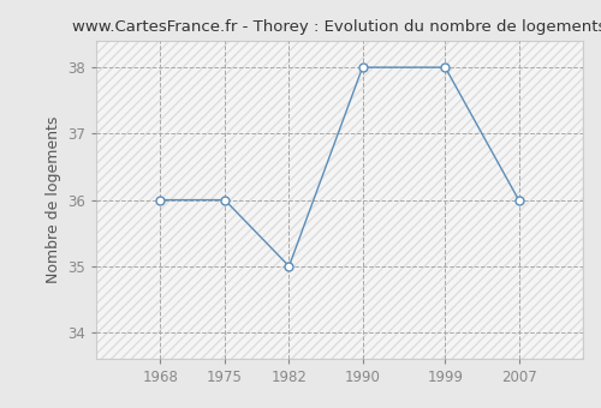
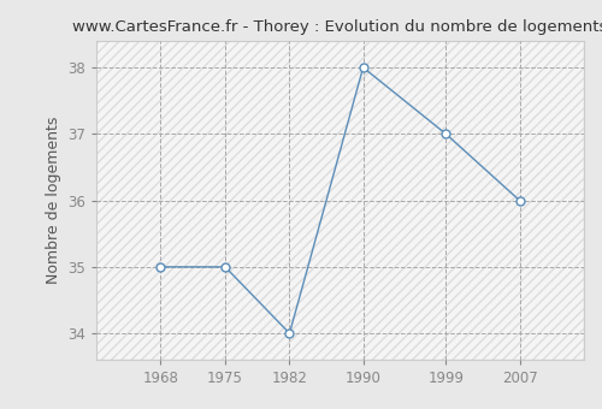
1968: 36 -> 35
1975: 36 -> 35
1982: 35 -> 34
1999: 38 -> 37
